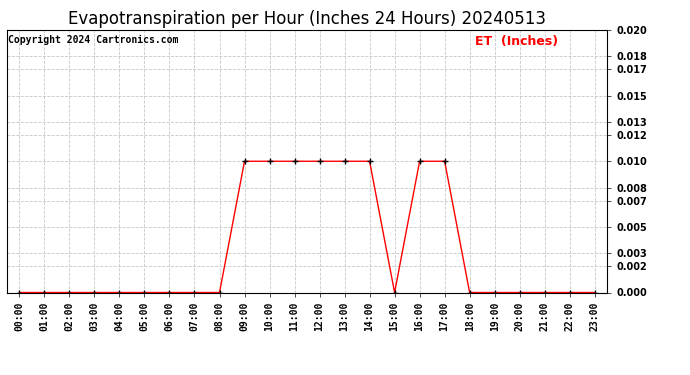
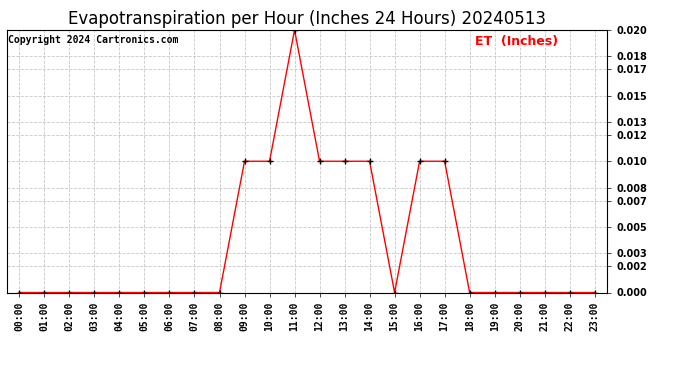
11:00: 0.01 -> 0.02
